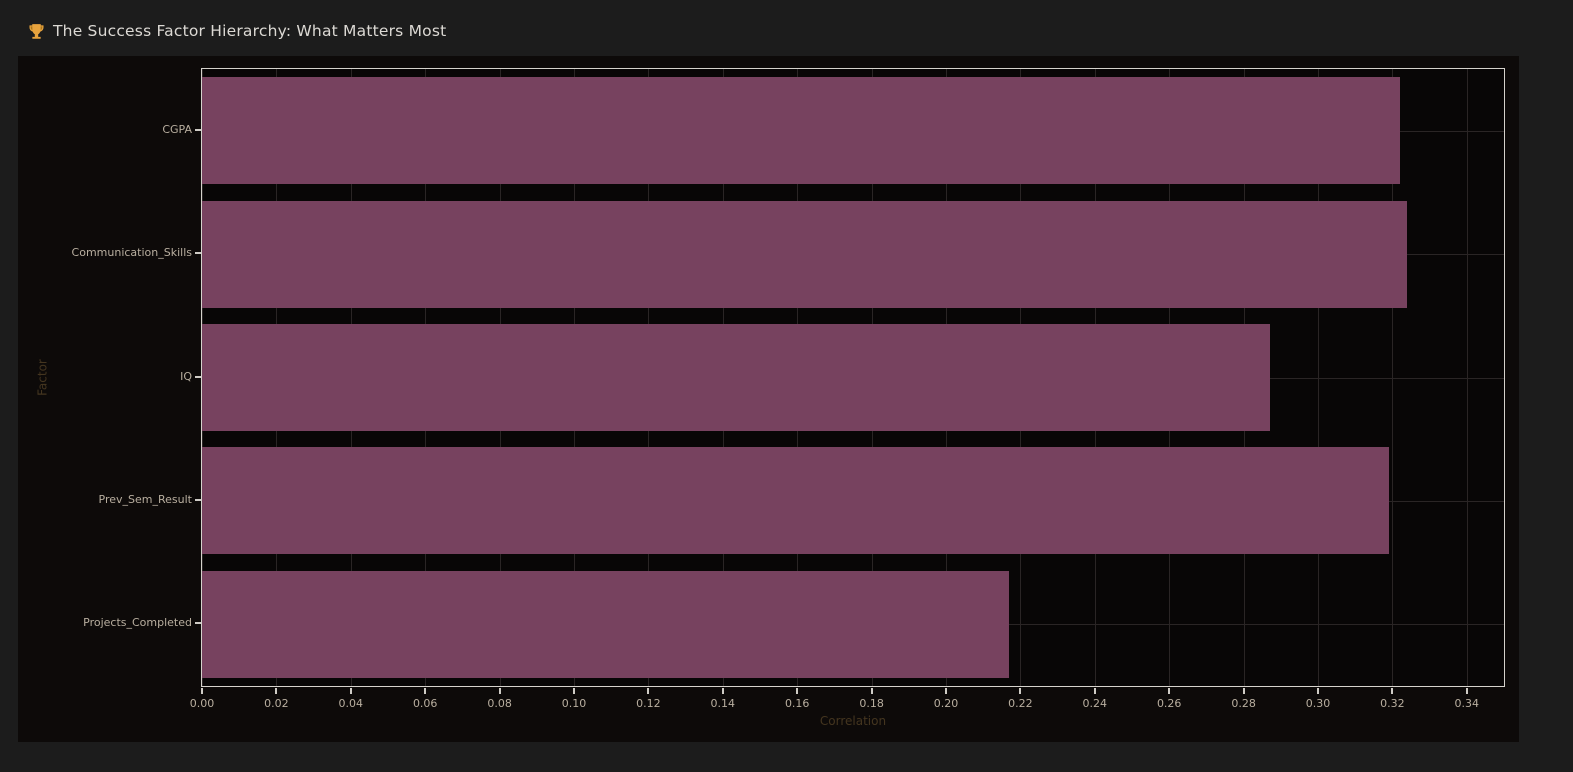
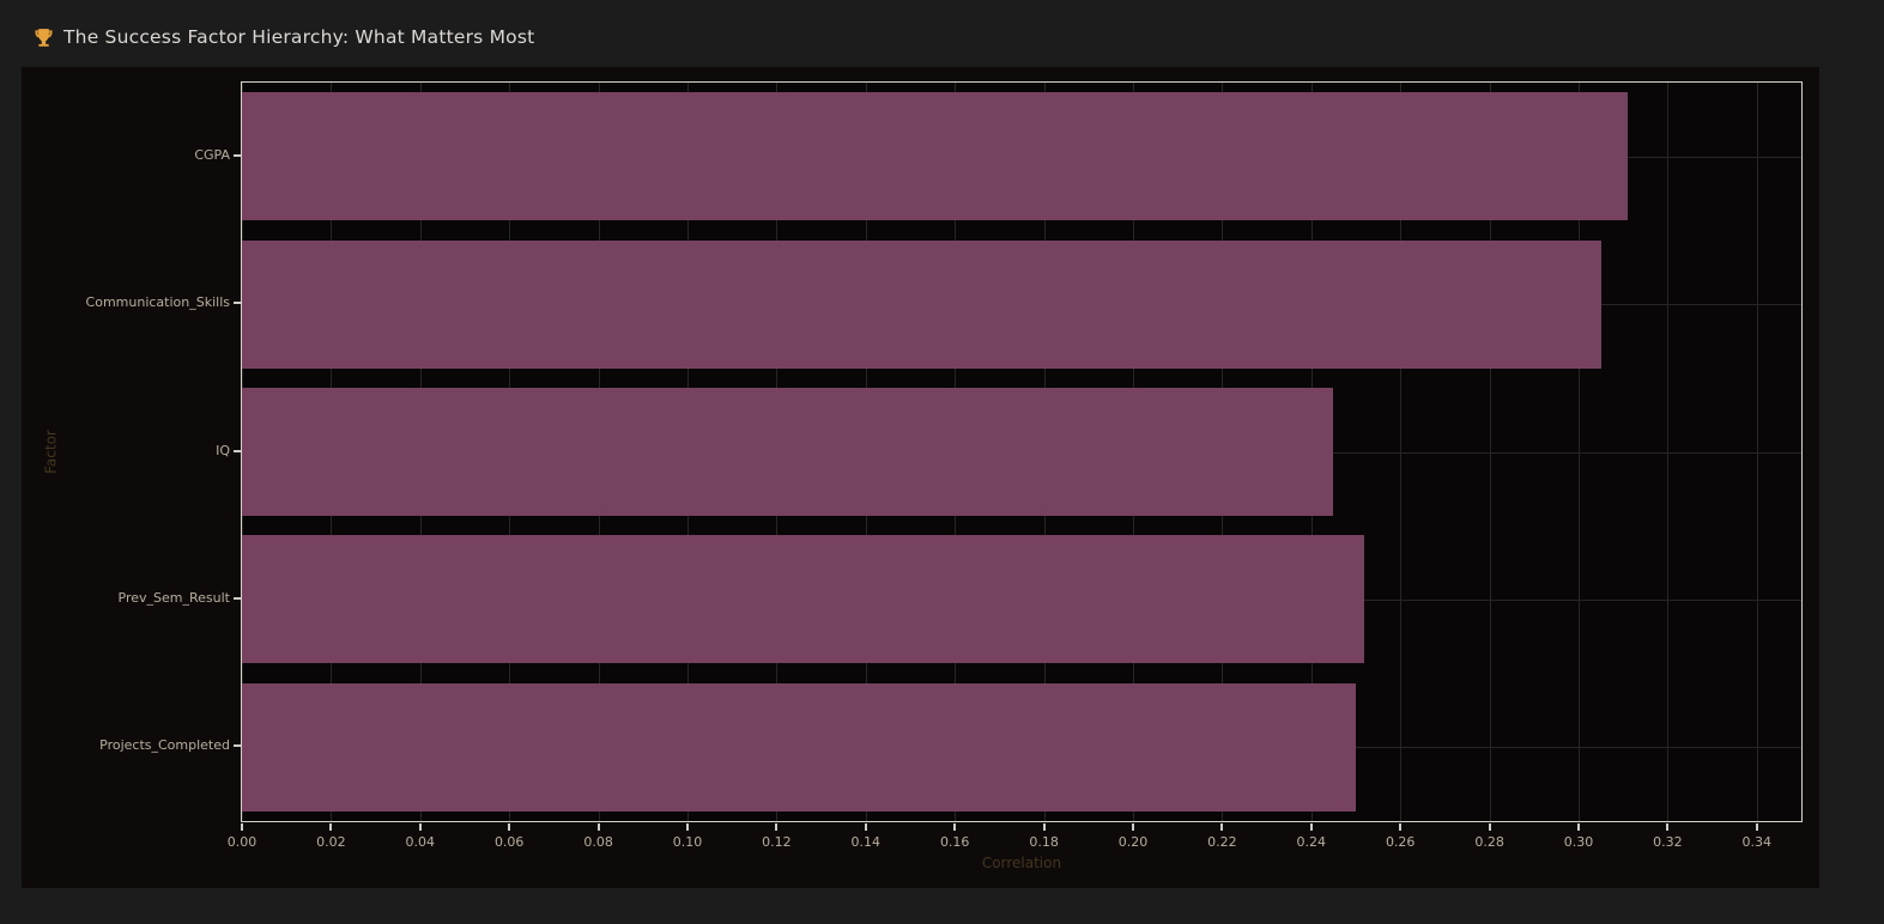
CGPA: 0.322 -> 0.311
Communication_Skills: 0.324 -> 0.305
IQ: 0.287 -> 0.245
Prev_Sem_Result: 0.319 -> 0.252
Projects_Completed: 0.217 -> 0.250
